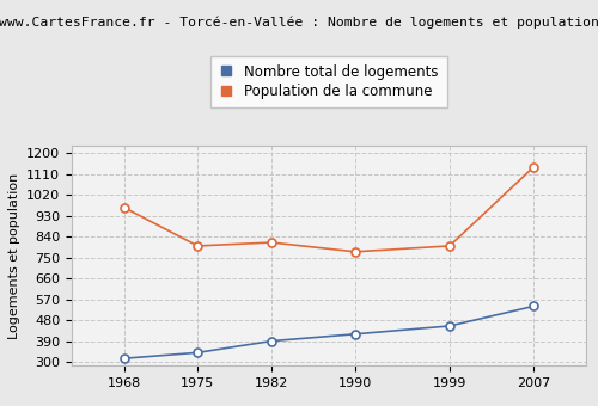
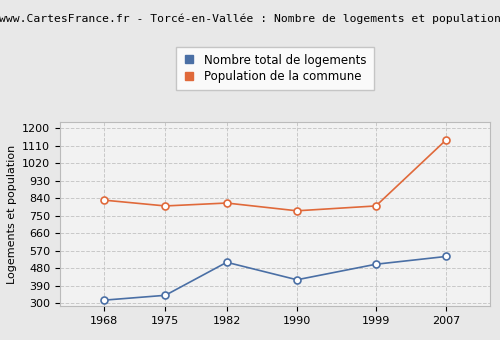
Population de la commune/1968: 960 -> 830
Nombre total de logements/1982: 390 -> 510
Nombre total de logements/1999: 460 -> 500
